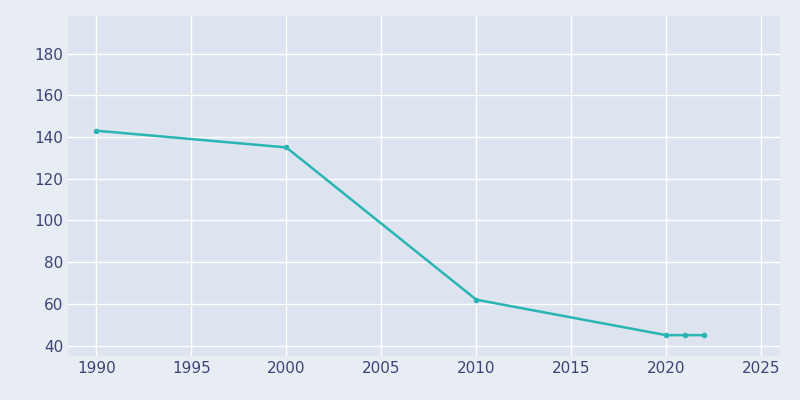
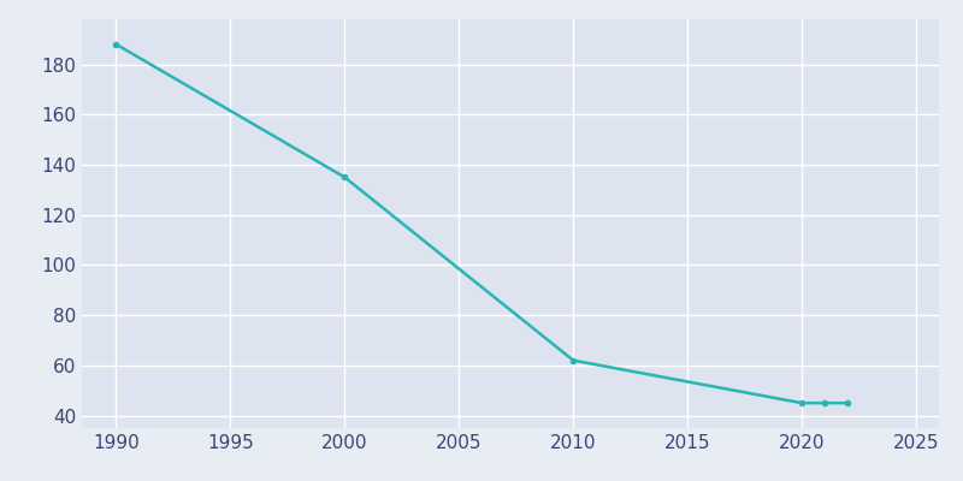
1990: 143 -> 188
